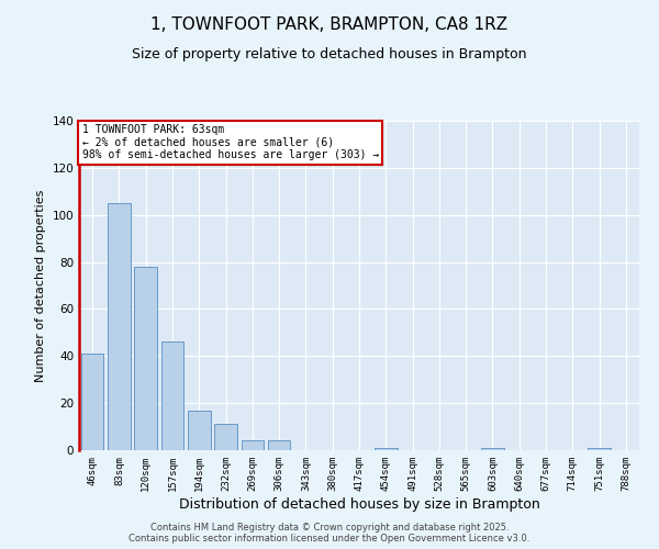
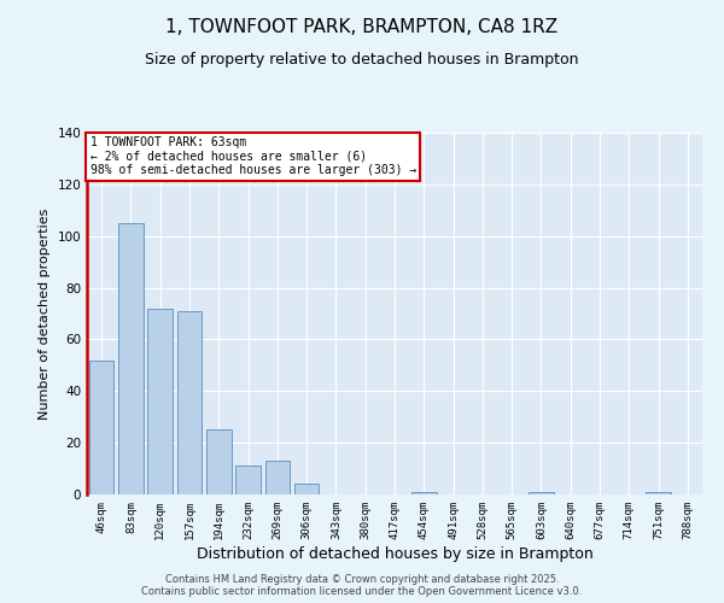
46sqm: 41 -> 52
120sqm: 78 -> 72
157sqm: 46 -> 71
194sqm: 17 -> 25
269sqm: 4 -> 13
